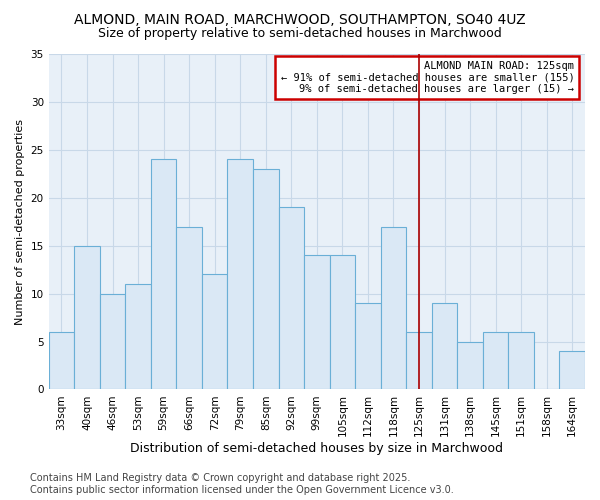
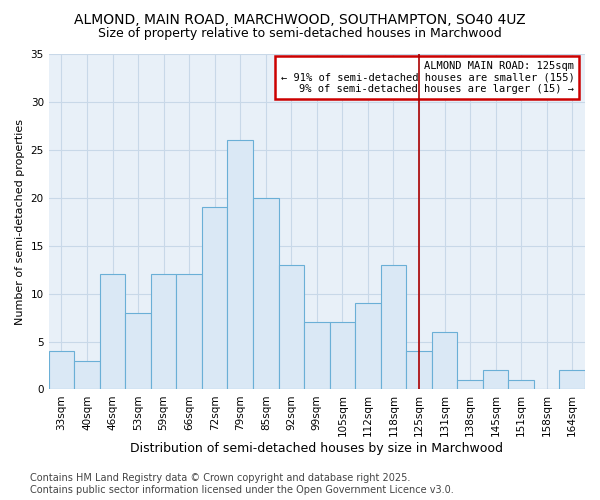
33sqm: 6 -> 4
40sqm: 15 -> 3
46sqm: 10 -> 12
53sqm: 11 -> 8
59sqm: 24 -> 12
66sqm: 17 -> 12
72sqm: 12 -> 19
79sqm: 24 -> 26
85sqm: 23 -> 20
92sqm: 19 -> 13
99sqm: 14 -> 7
105sqm: 14 -> 7
118sqm: 17 -> 13
125sqm: 6 -> 4
131sqm: 9 -> 6
138sqm: 5 -> 1
145sqm: 6 -> 2
151sqm: 6 -> 1
164sqm: 4 -> 2
